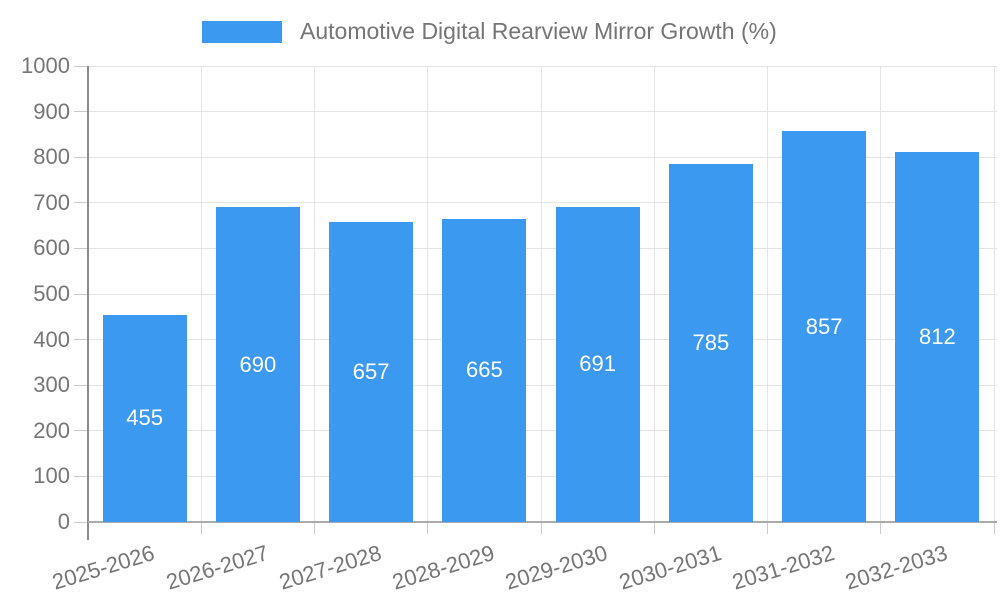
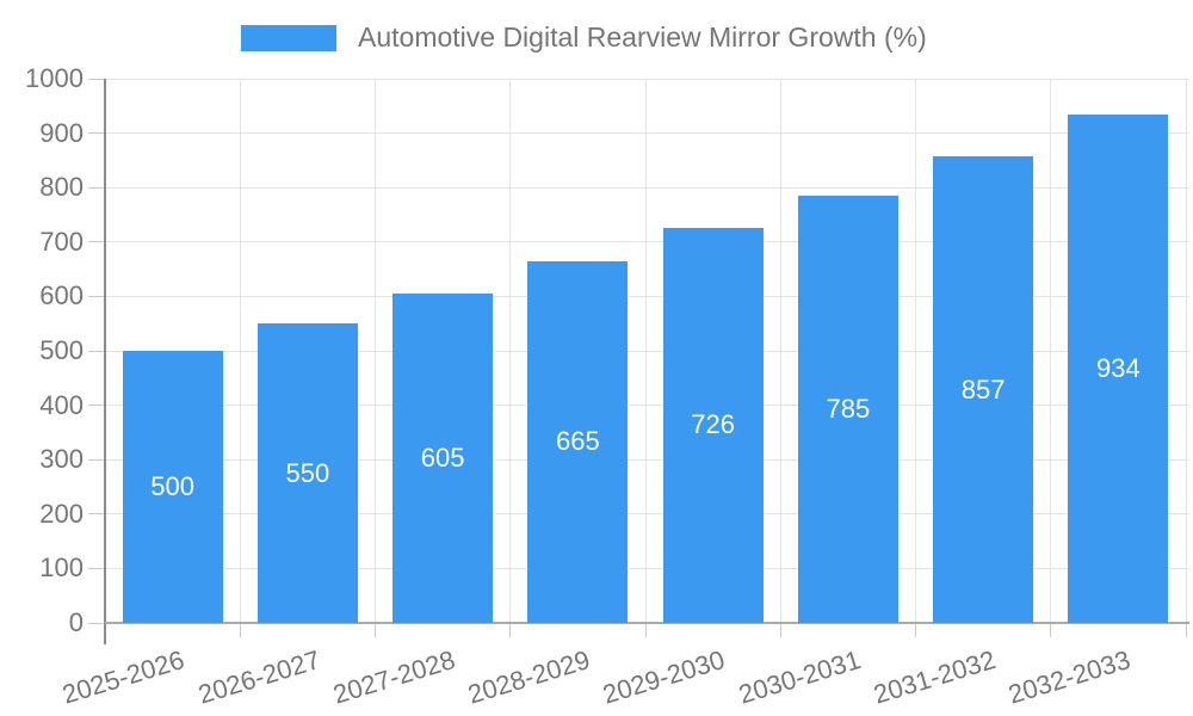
2025-2026: 455 -> 500
2026-2027: 690 -> 550
2027-2028: 657 -> 605
2029-2030: 691 -> 726
2032-2033: 812 -> 934
